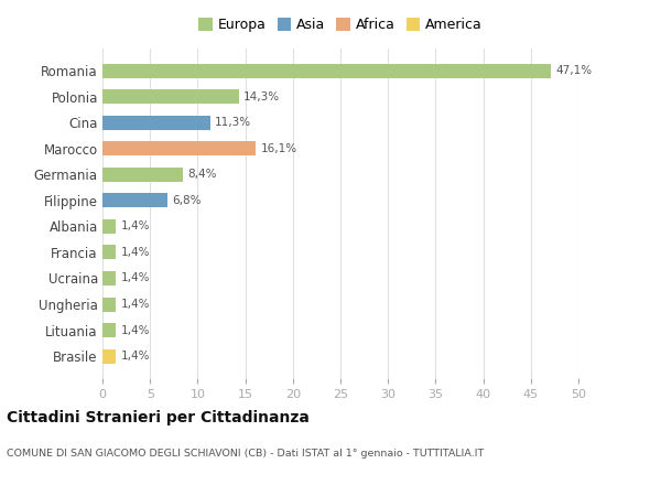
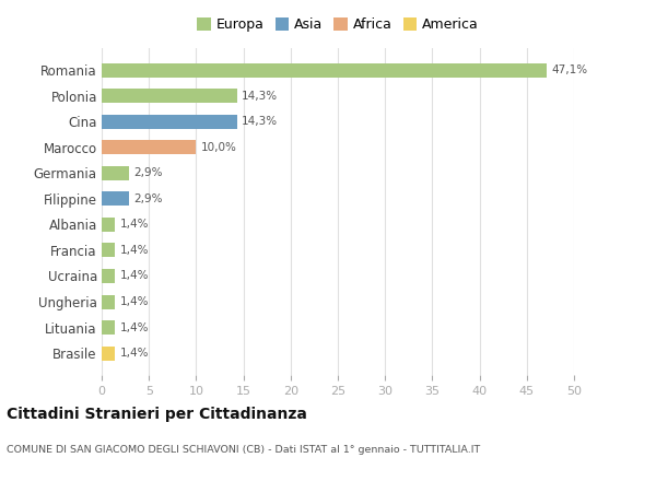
Cina: 11,3% -> 14,3%
Marocco: 16,1% -> 10,0%
Germania: 8,4% -> 2,9%
Filippine: 6,8% -> 2,9%
